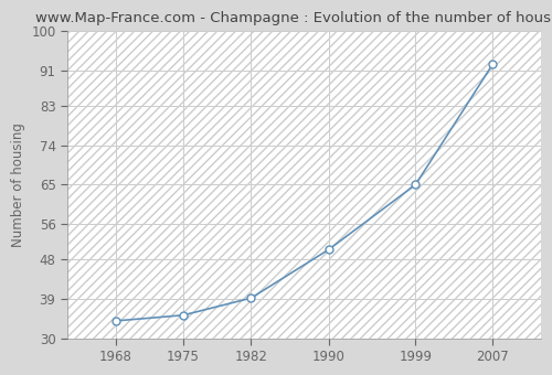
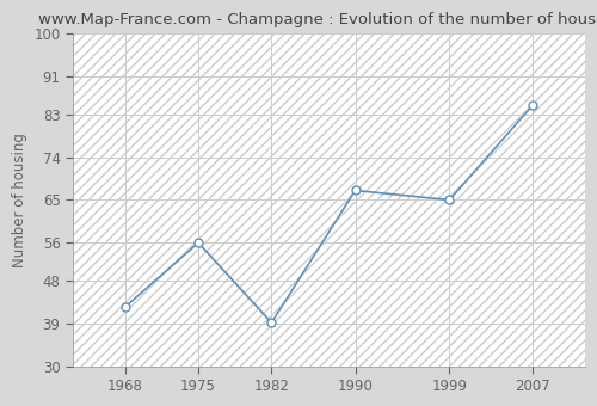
1968: 34.0 -> 42.5
1975: 35.3 -> 56.0
1990: 50.2 -> 67.0
2007: 92.5 -> 85.0
